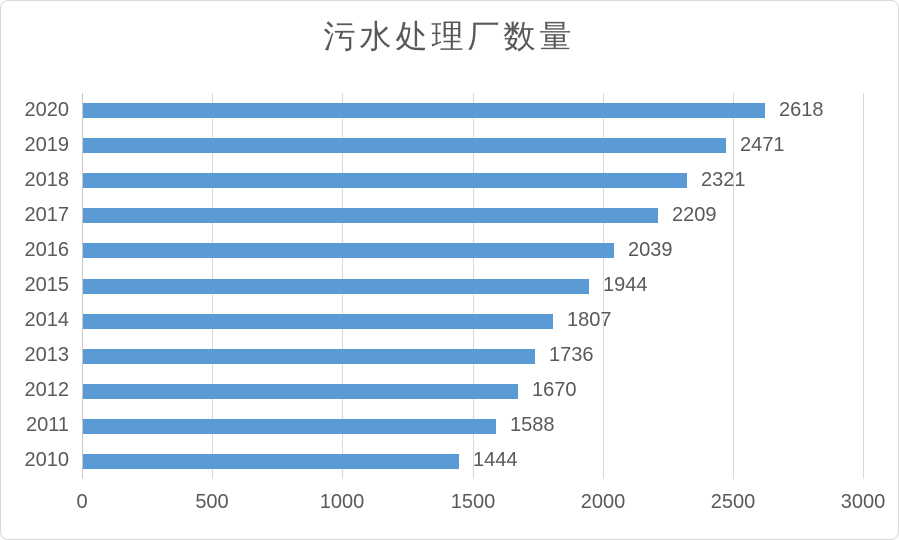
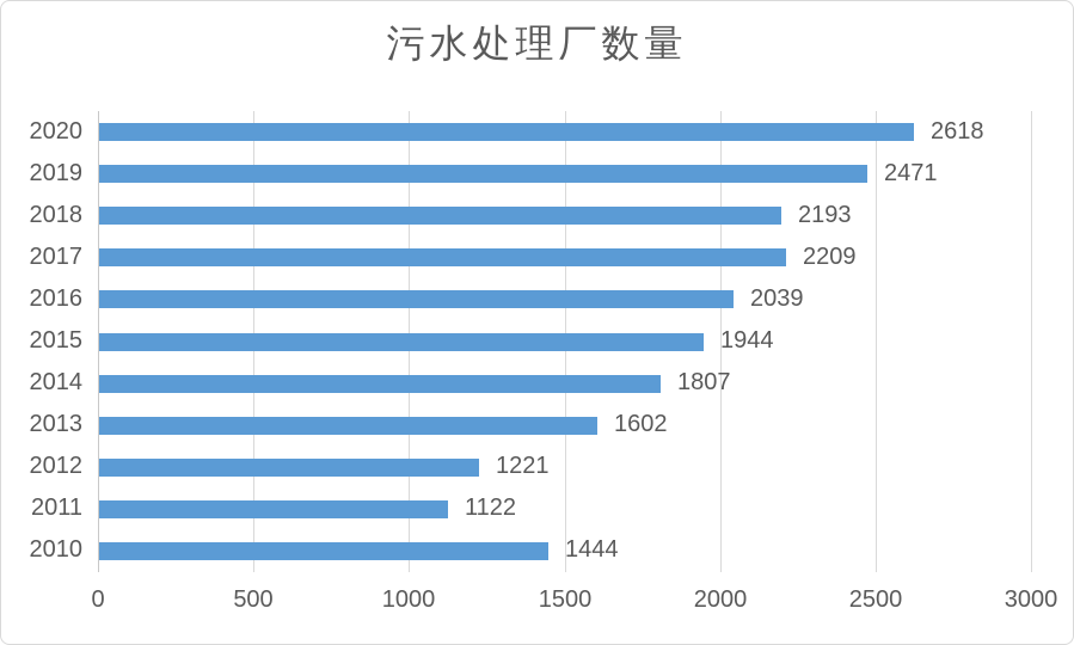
2018: 2321 -> 2193
2013: 1736 -> 1602
2012: 1670 -> 1221
2011: 1588 -> 1122
